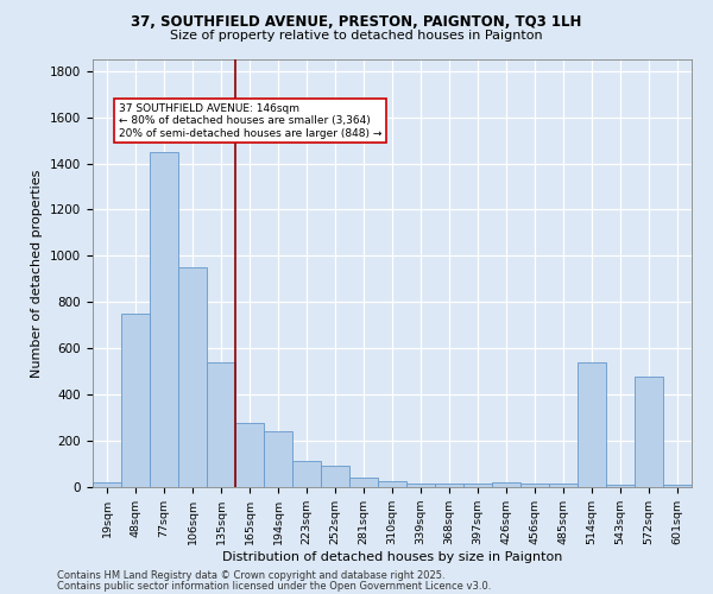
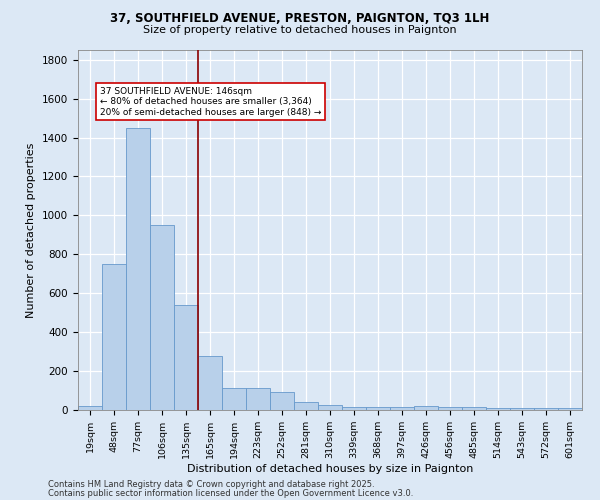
194sqm: 240 -> 120
514sqm: 540 -> 10
572sqm: 480 -> 10
